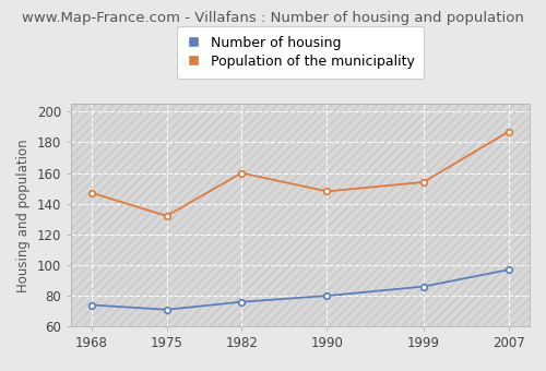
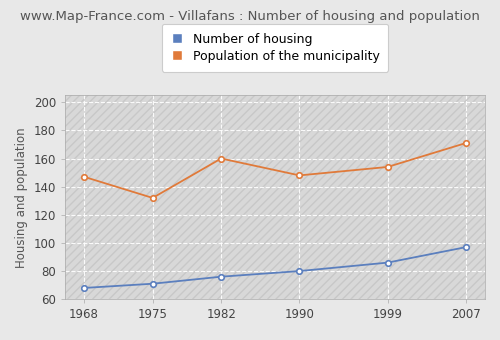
Number of housing/1968: 74 -> 68
Population of the municipality/2007: 187 -> 171
